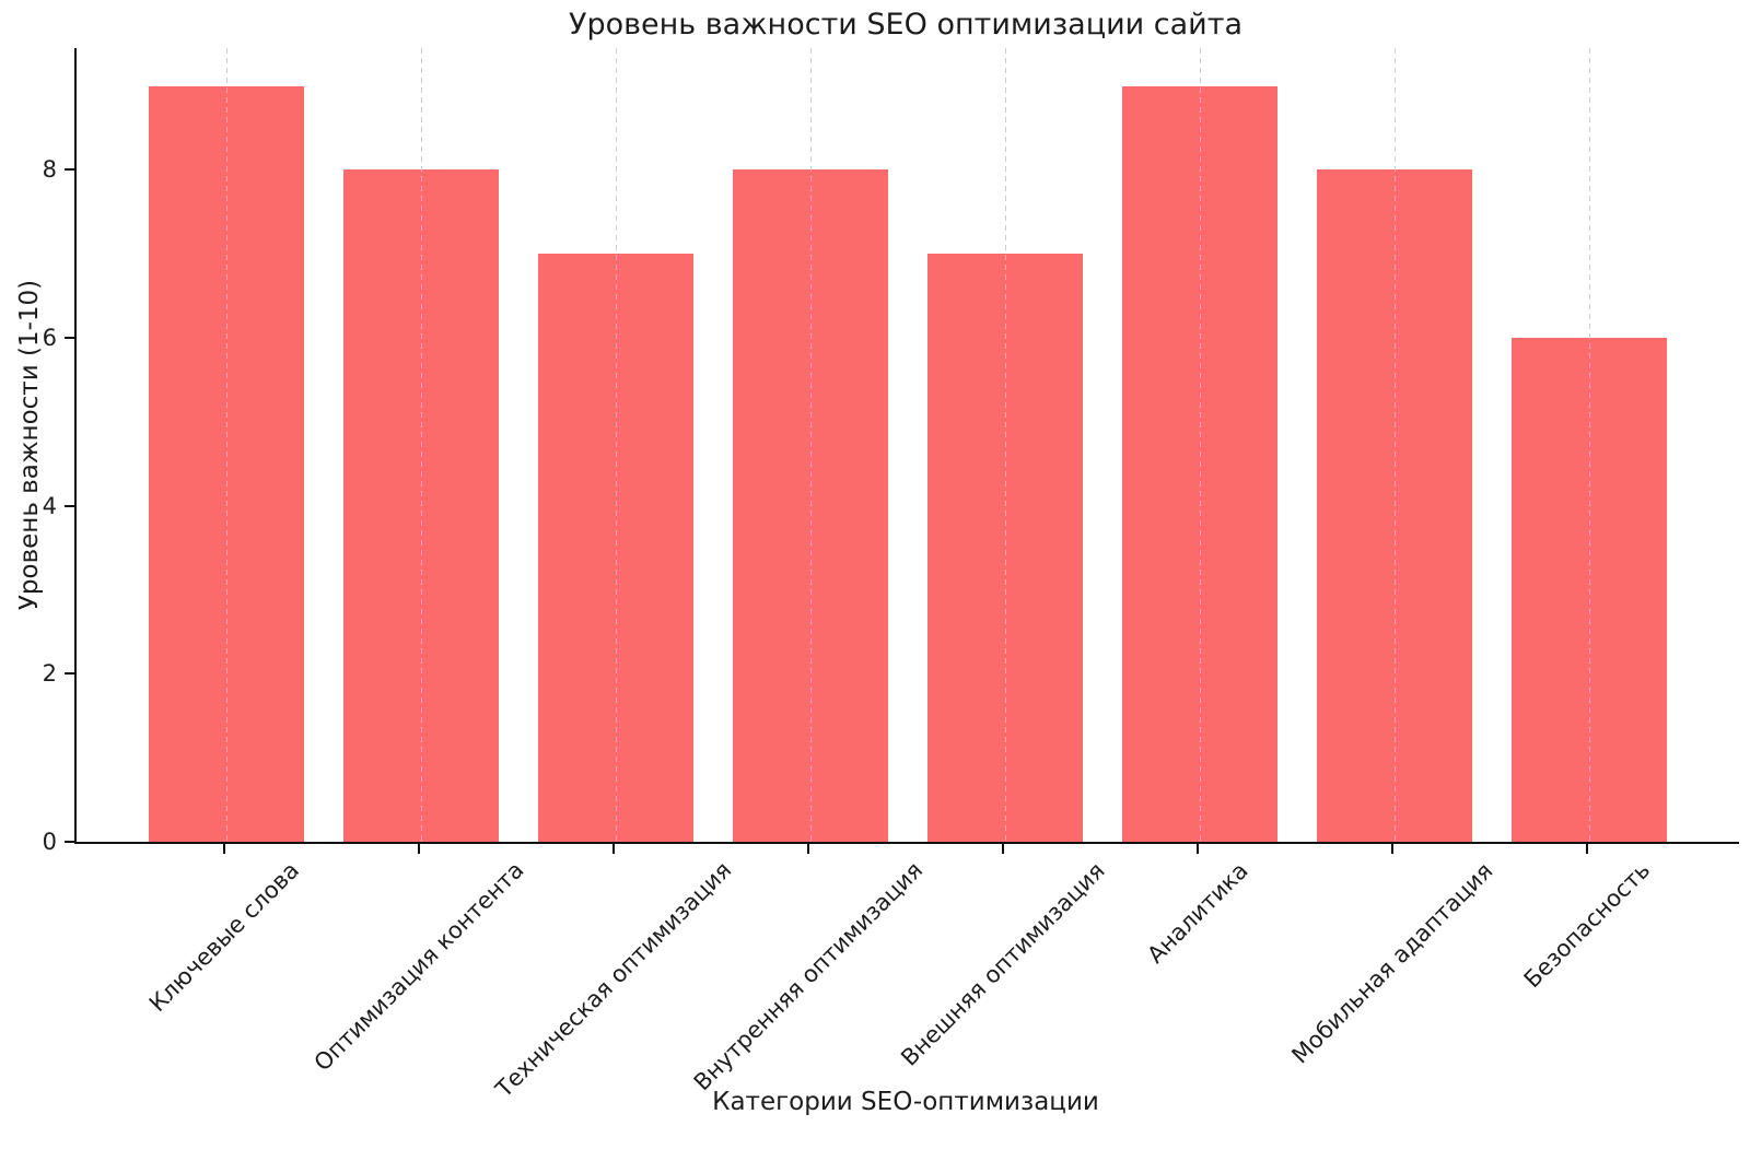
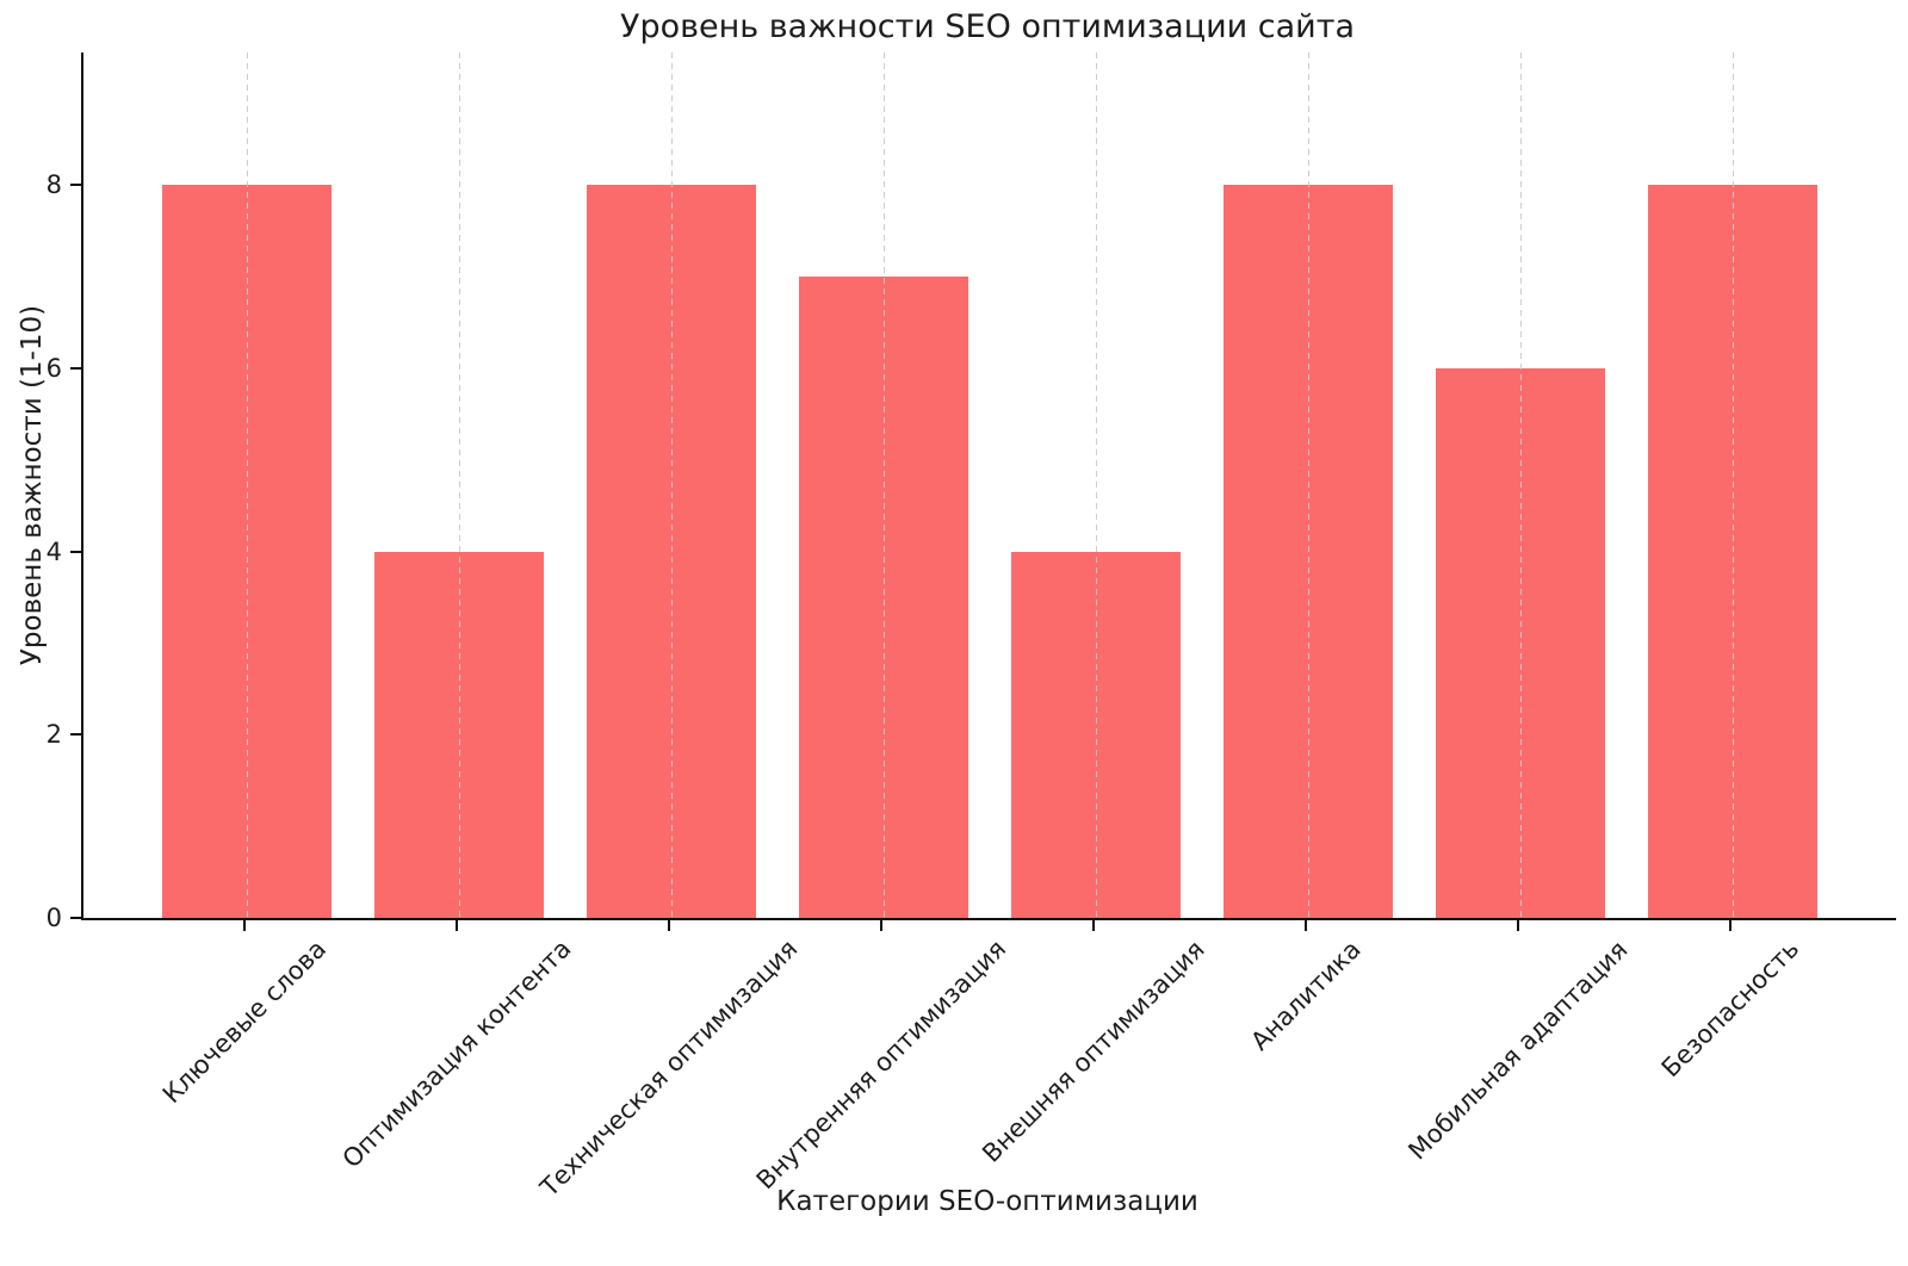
Ключевые слова: 9 -> 8
Оптимизация контента: 8 -> 4
Техническая оптимизация: 7 -> 8
Внутренняя оптимизация: 8 -> 7
Внешняя оптимизация: 7 -> 4
Аналитика: 9 -> 8
Мобильная адаптация: 8 -> 6
Безопасность: 6 -> 8
